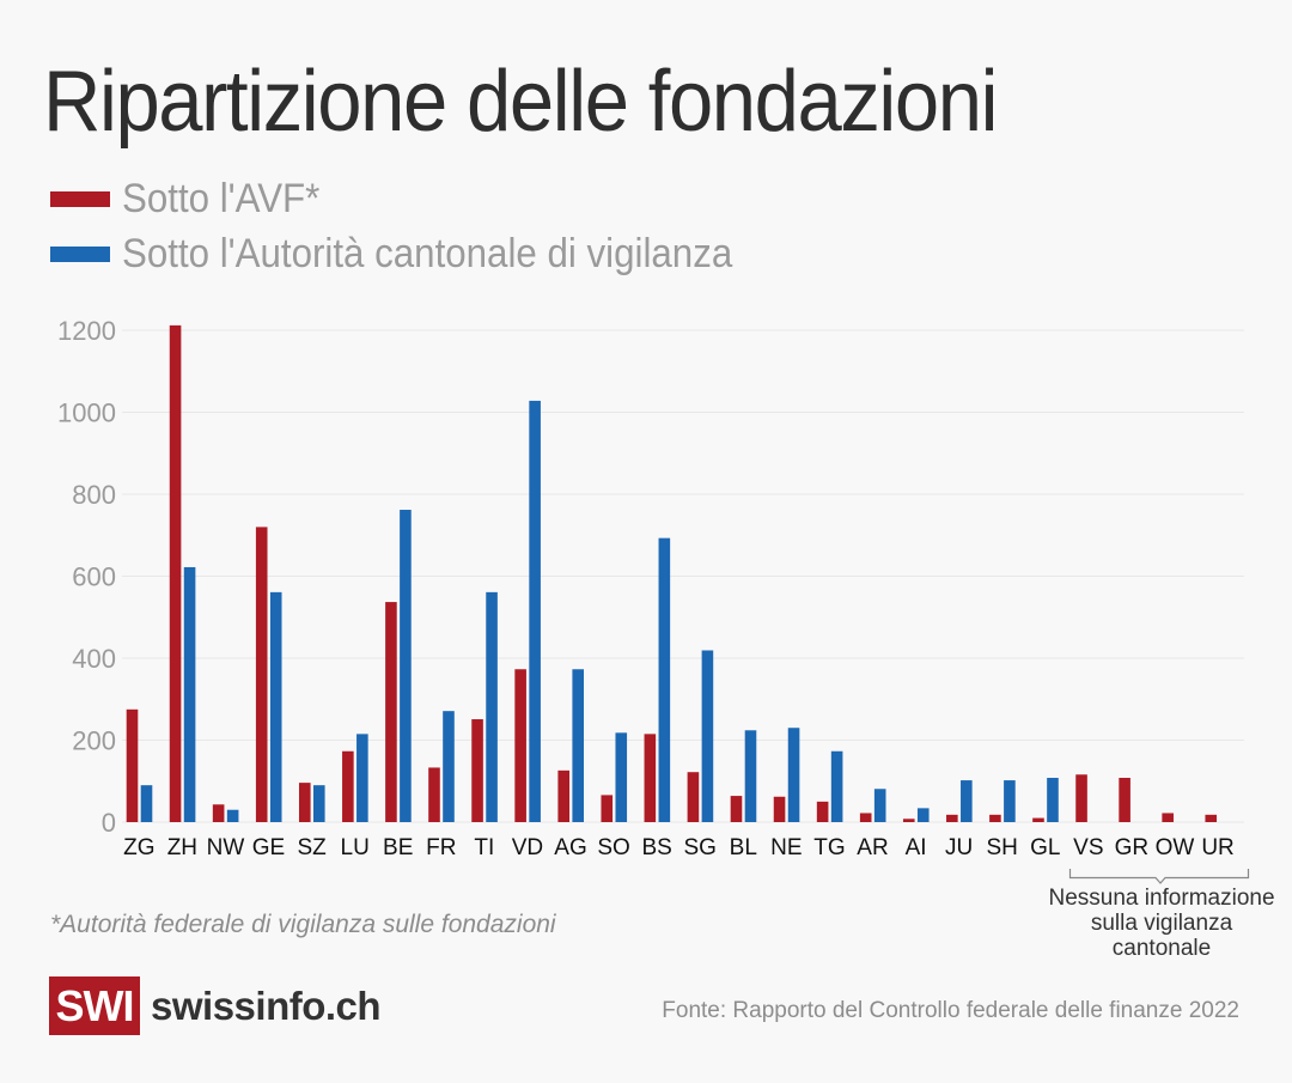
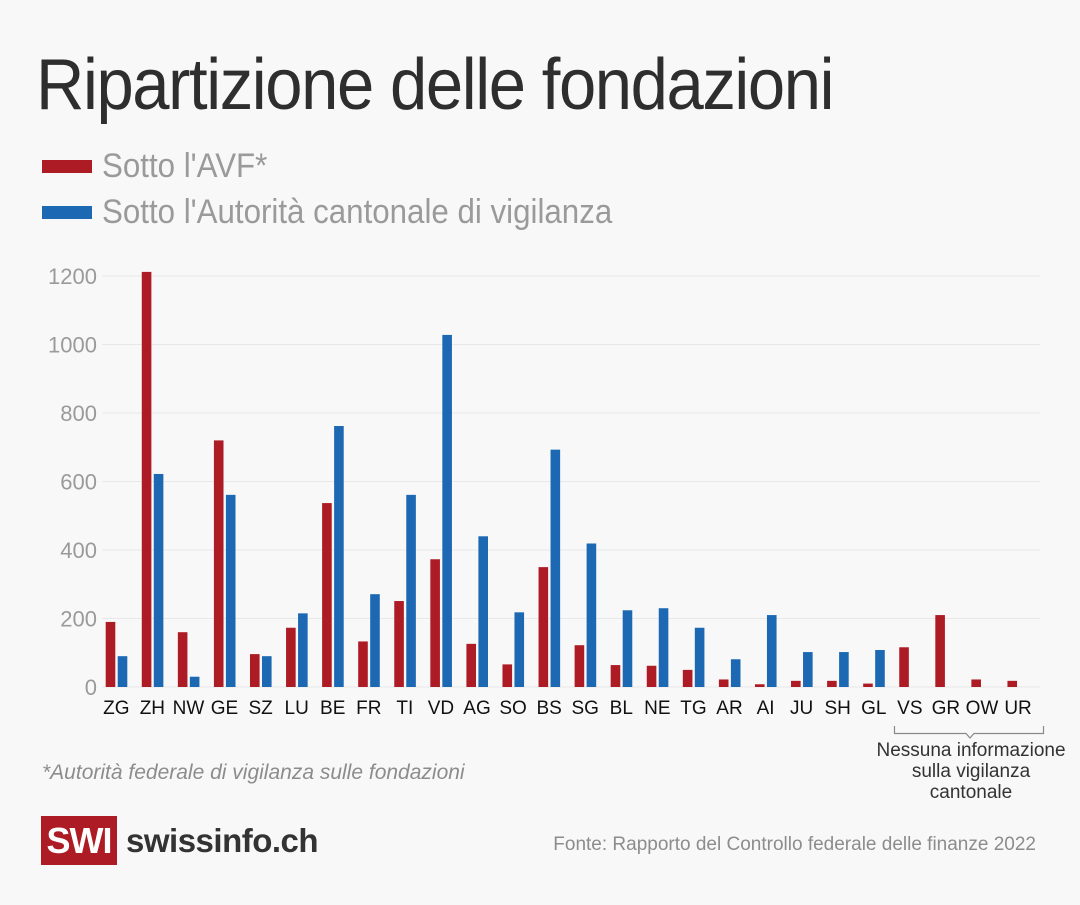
Sotto l'AVF*/ZG: 280 -> 190
Sotto l'AVF*/NW: 40 -> 160
Sotto l'Autorità cantonale di vigilanza/AG: 370 -> 440
Sotto l'AVF*/BS: 220 -> 350
Sotto l'Autorità cantonale di vigilanza/AI: 30 -> 210
Sotto l'AVF*/GR: 110 -> 210
